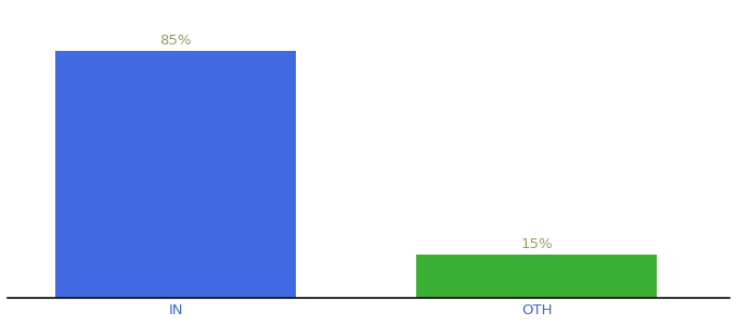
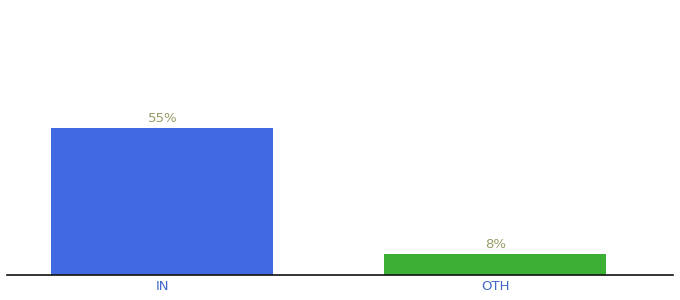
IN: 85% -> 55%
OTH: 15% -> 8%
